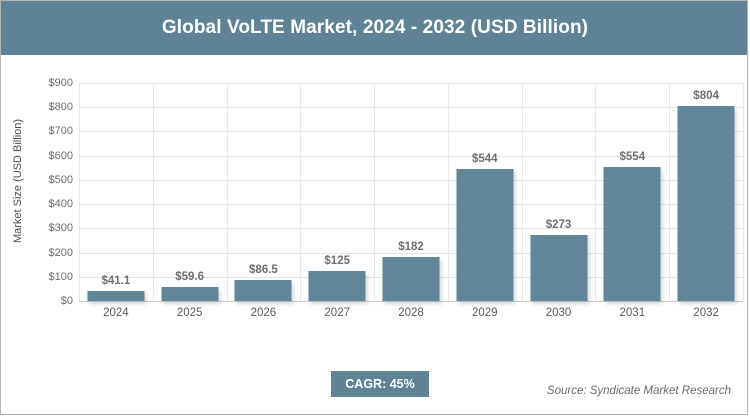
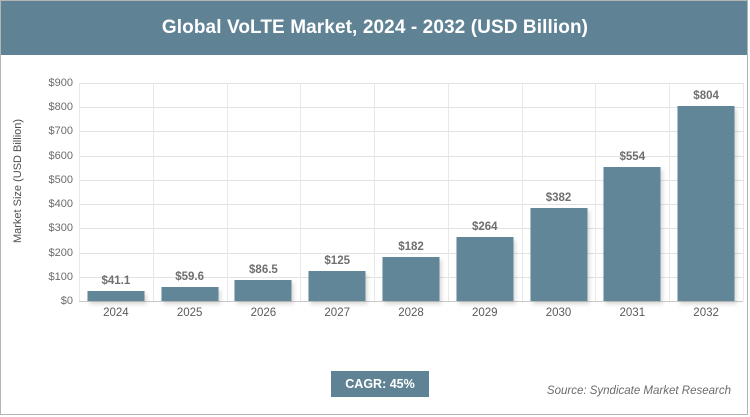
2029: $544 -> $264
2030: $273 -> $382
